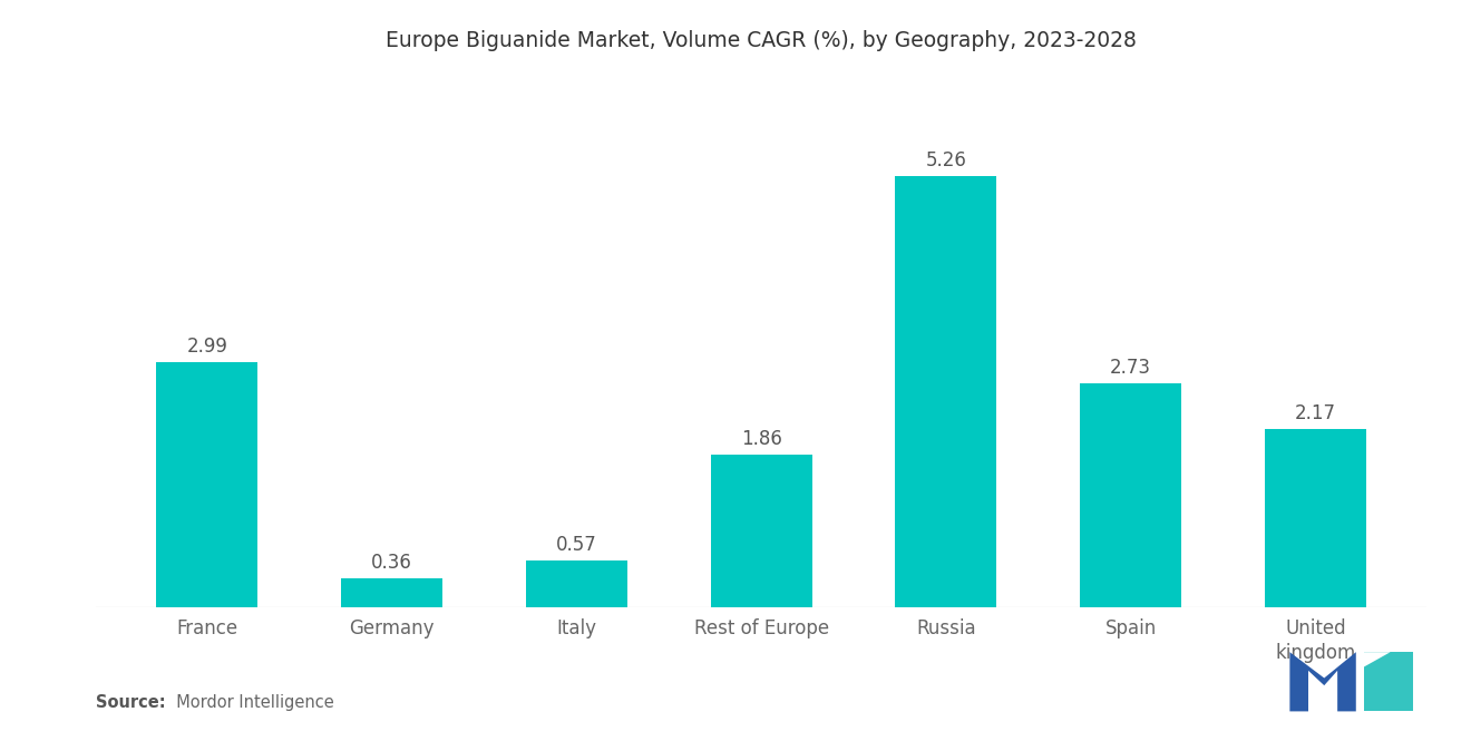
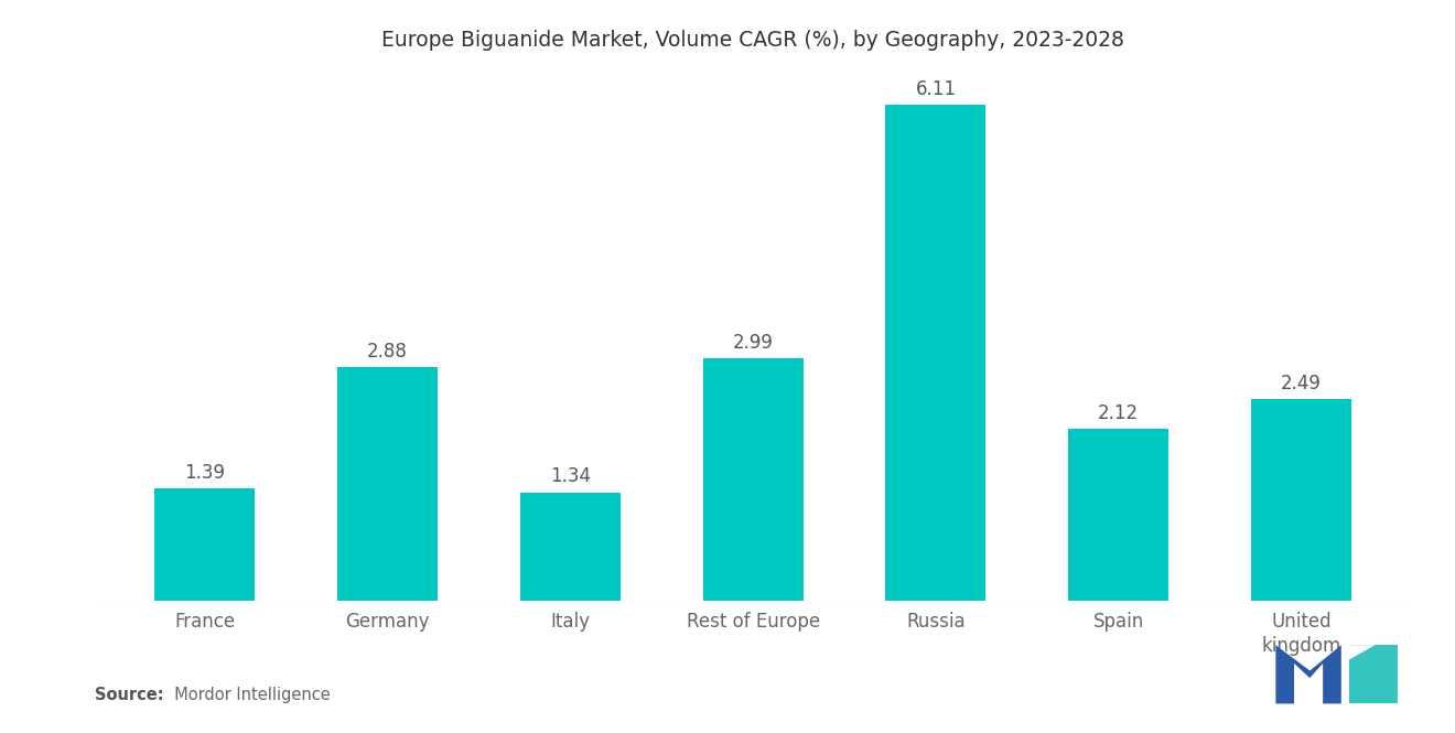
France: 2.99 -> 1.39
Germany: 0.36 -> 2.88
Italy: 0.57 -> 1.34
Rest of Europe: 1.86 -> 2.99
Russia: 5.26 -> 6.11
Spain: 2.73 -> 2.12
United kingdom: 2.17 -> 2.49
